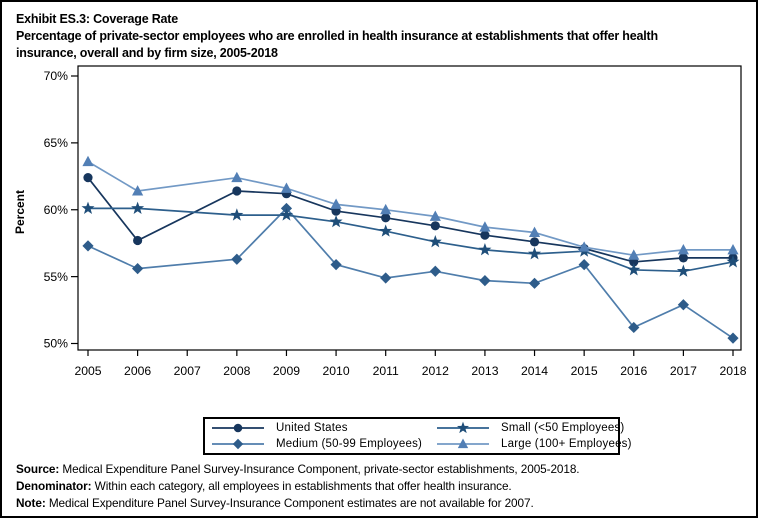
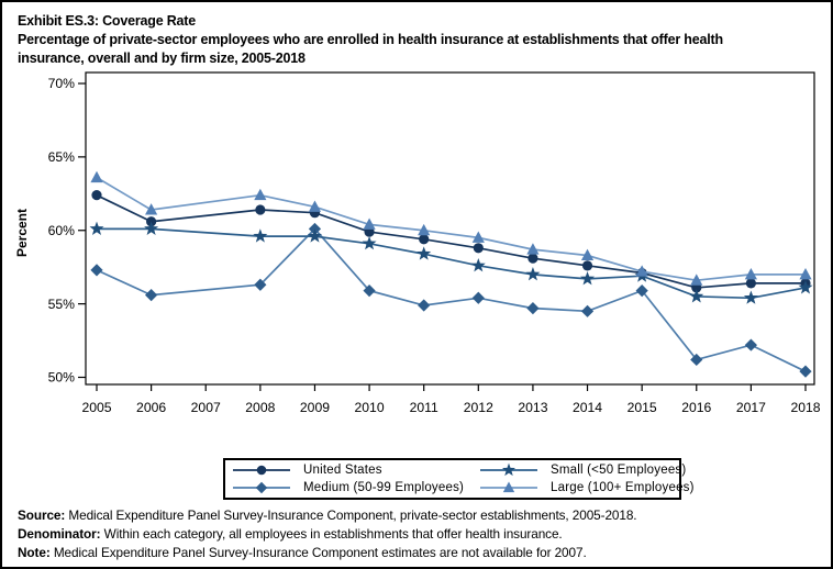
United States/2006: 57.7% -> 60.6%
Medium (50-99 Employees)/2017: 52.9% -> 52.2%
